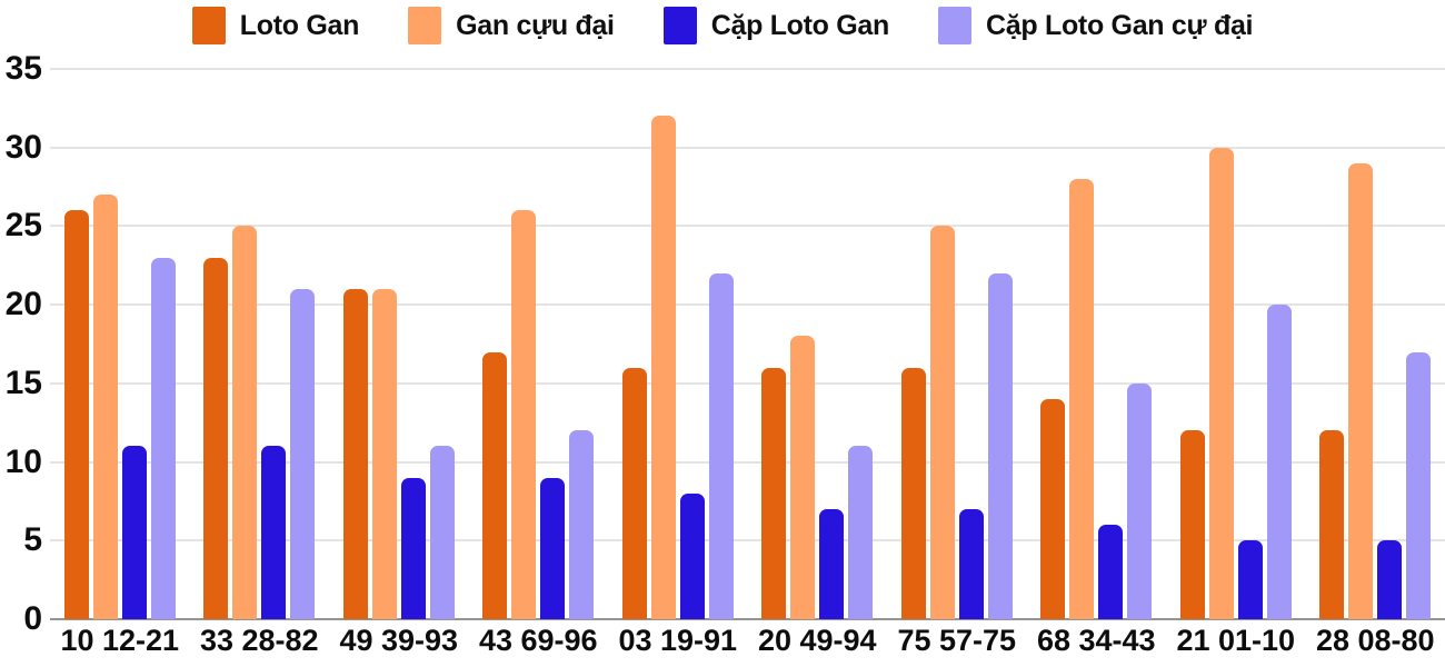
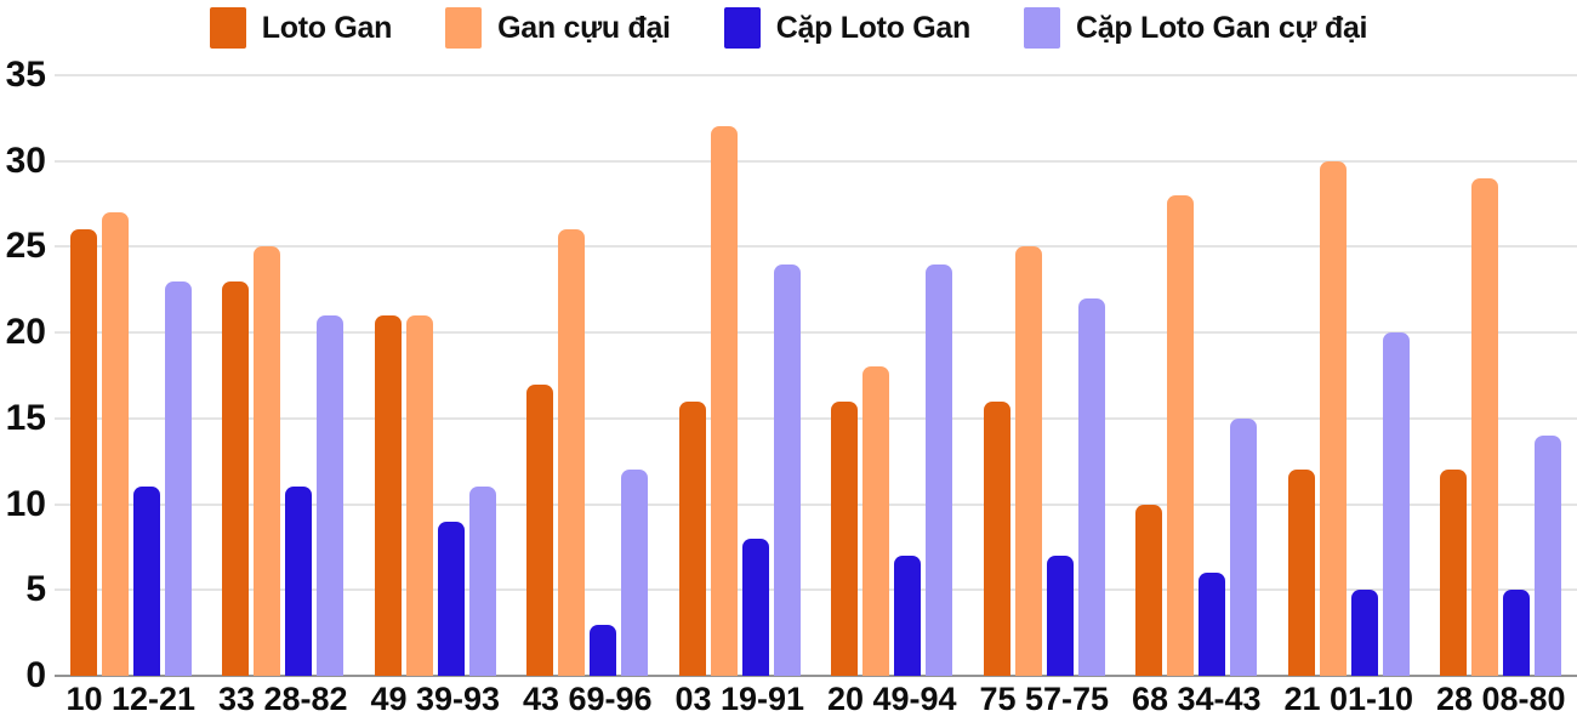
Cặp Loto Gan/43 69-96: 9 -> 3
Cặp Loto Gan cự đại/03 19-91: 22 -> 24
Cặp Loto Gan cự đại/20 49-94: 11 -> 24
Loto Gan/68 34-43: 14 -> 10
Cặp Loto Gan cự đại/28 08-80: 17 -> 14
